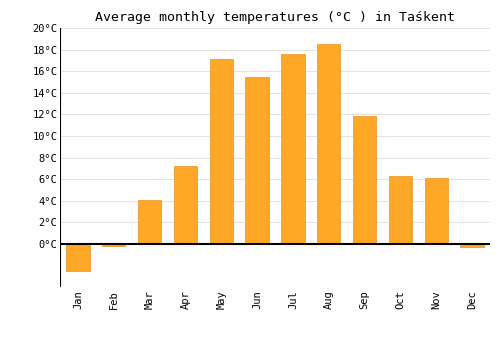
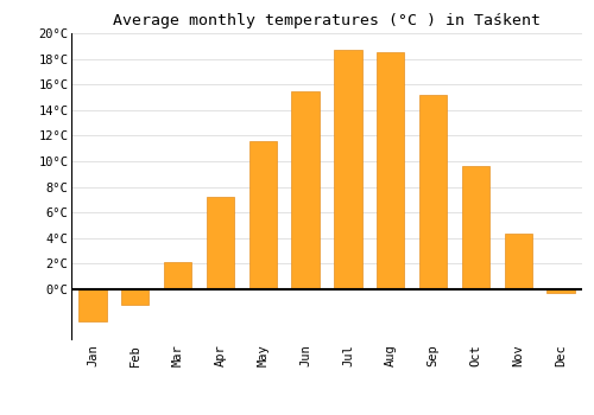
Feb: -0.2°C -> -1.2°C
Mar: 4.1°C -> 2.1°C
May: 17.1°C -> 11.6°C
Jul: 17.6°C -> 18.7°C
Sep: 11.8°C -> 15.2°C
Oct: 6.3°C -> 9.6°C
Nov: 6.1°C -> 4.3°C
